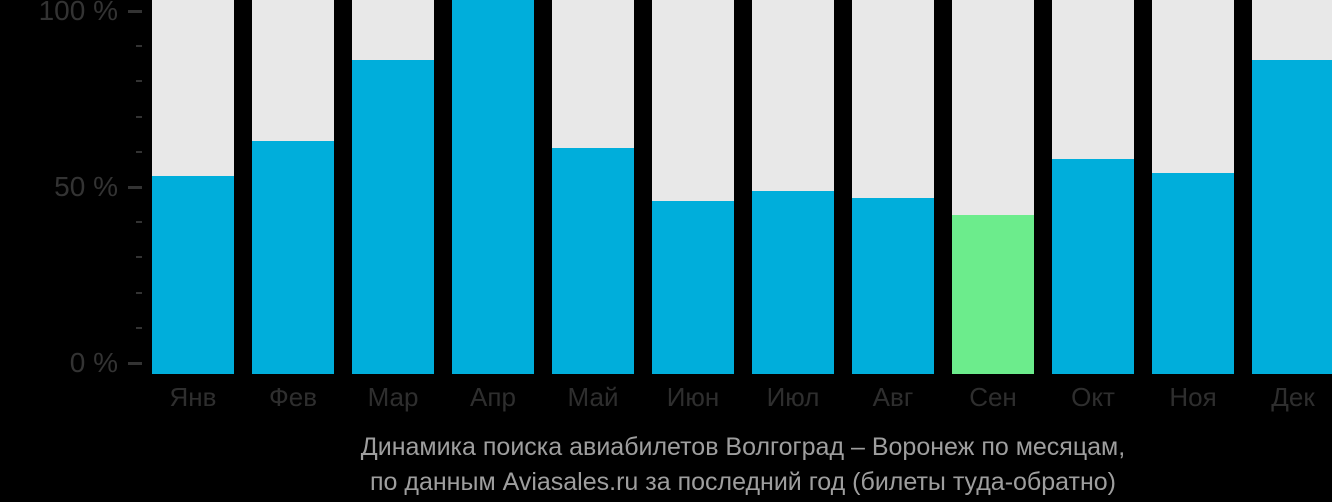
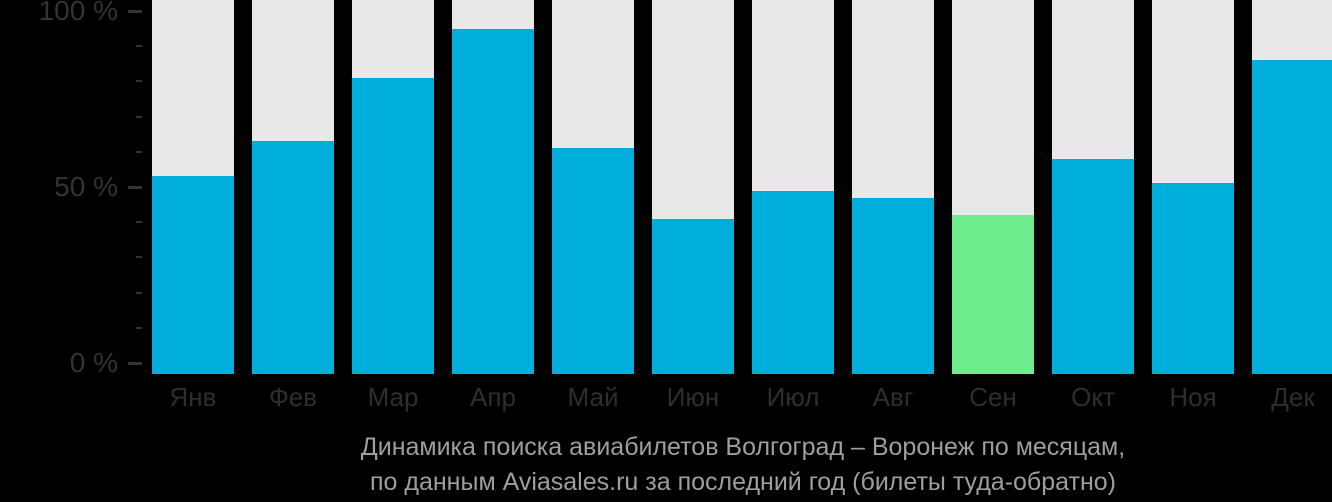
Мар: 86% -> 81%
Апр: 100% -> 95%
Июн: 46% -> 41%
Ноя: 54% -> 51%
